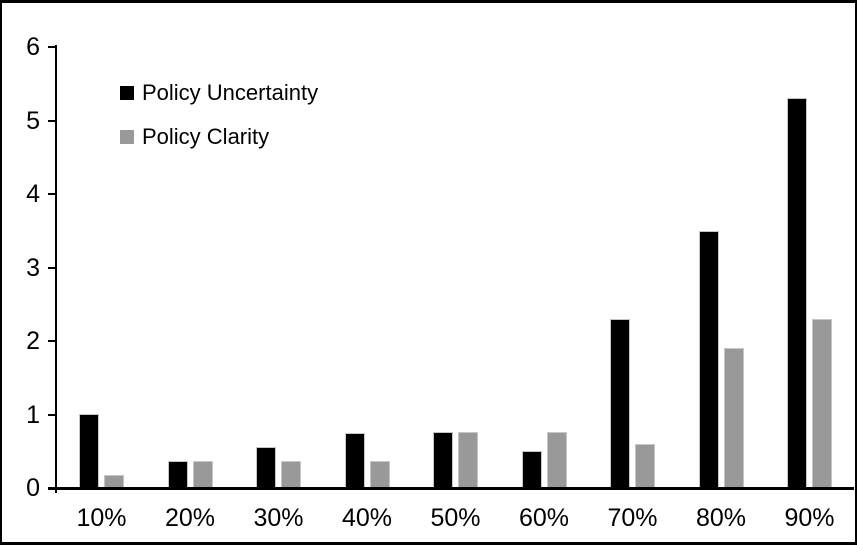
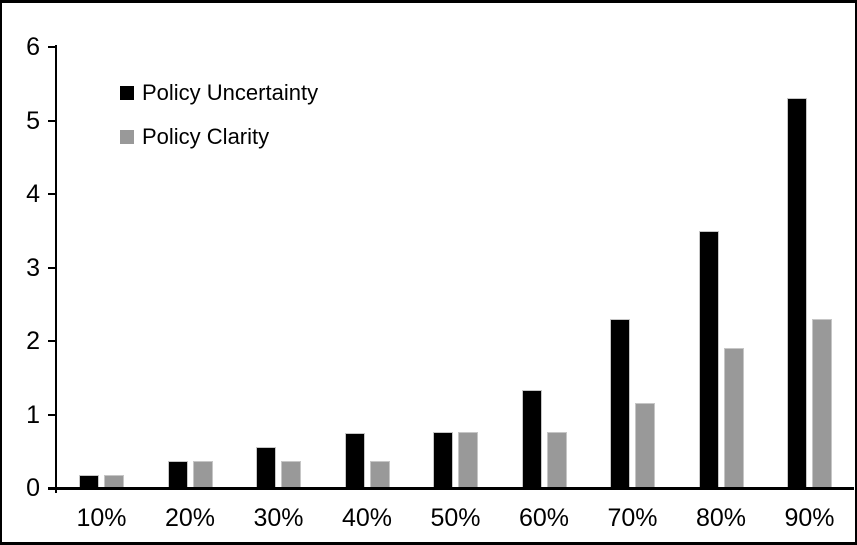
Policy Uncertainty/10%: 1.0 -> 0.2
Policy Uncertainty/60%: 0.5 -> 1.3
Policy Clarity/70%: 0.6 -> 1.1
